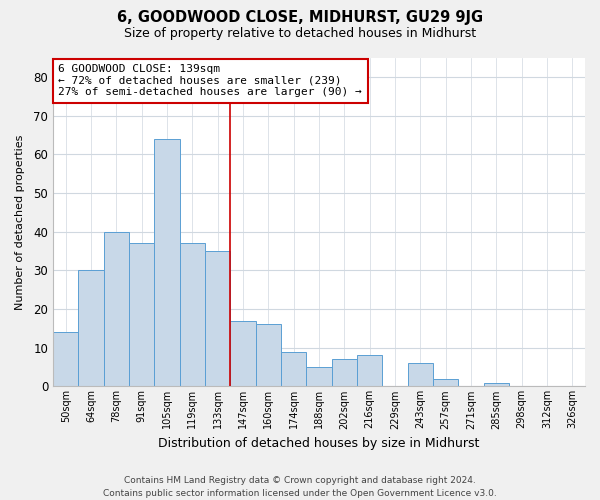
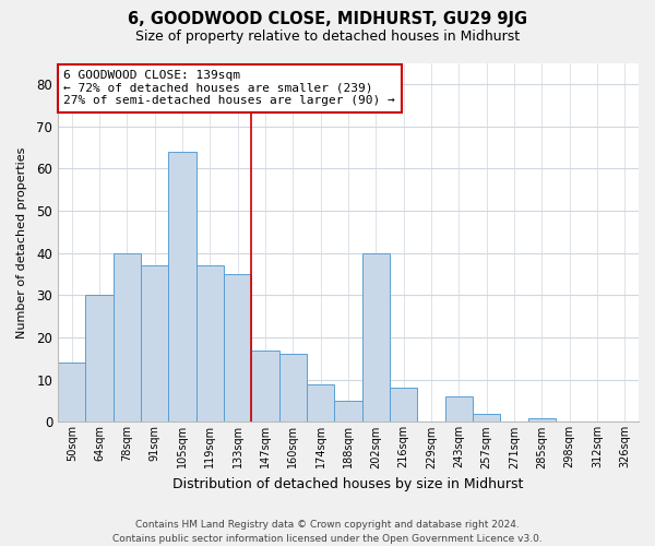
202sqm: 7 -> 40
